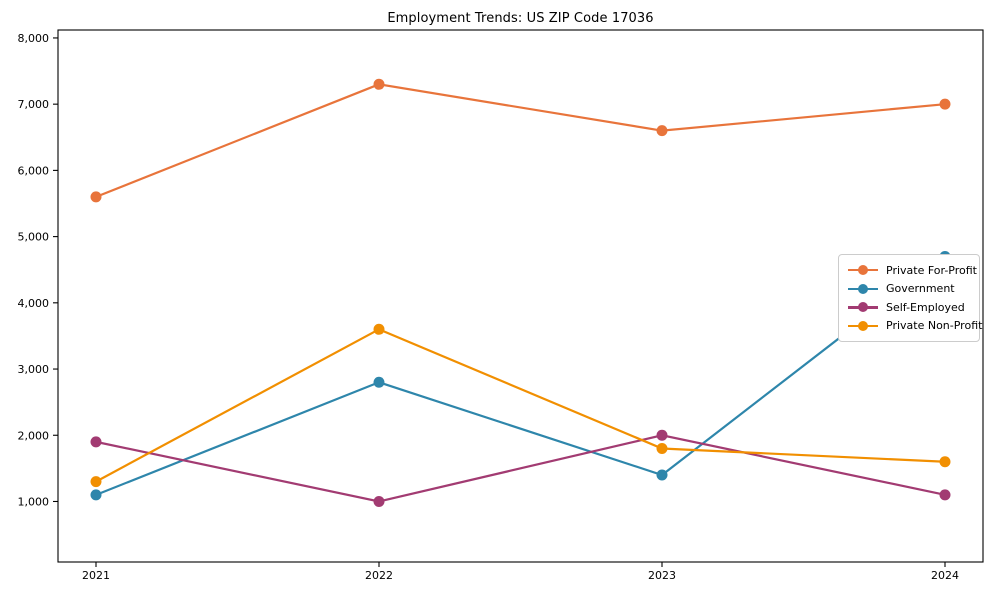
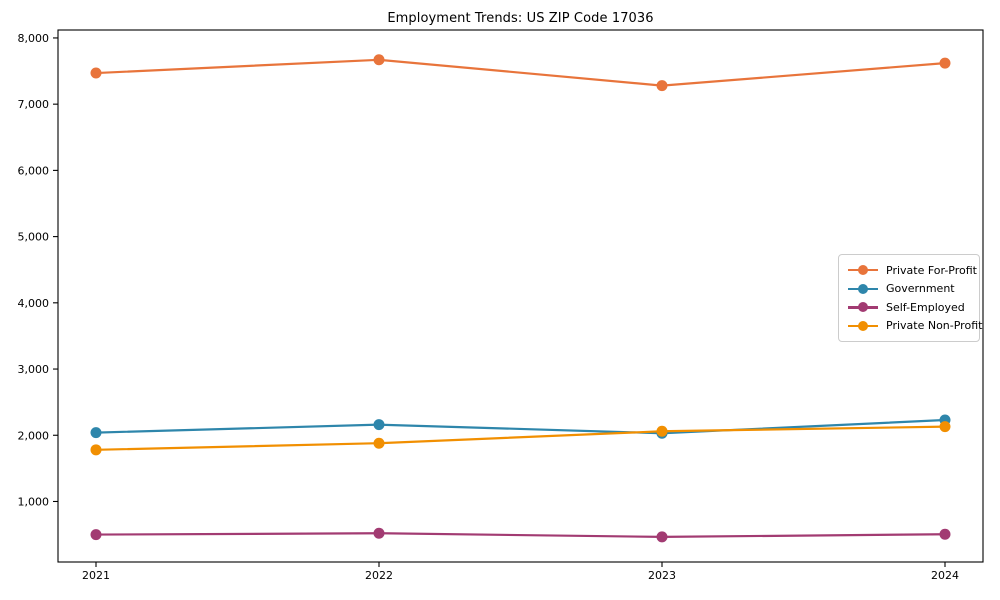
Private For-Profit/2021: 5600 -> 7500
Government/2021: 1100 -> 2000
Self-Employed/2021: 1900 -> 500
Private Non-Profit/2021: 1300 -> 1800
Private For-Profit/2022: 7300 -> 7700
Government/2022: 2800 -> 2200
Self-Employed/2022: 1000 -> 500
Private Non-Profit/2022: 3600 -> 1900
Private For-Profit/2023: 6600 -> 7300
Government/2023: 1400 -> 2000
Self-Employed/2023: 2000 -> 500
Private Non-Profit/2023: 1800 -> 2100
Private For-Profit/2024: 7000 -> 7600
Government/2024: 4700 -> 2200
Self-Employed/2024: 1100 -> 500
Private Non-Profit/2024: 1600 -> 2100
